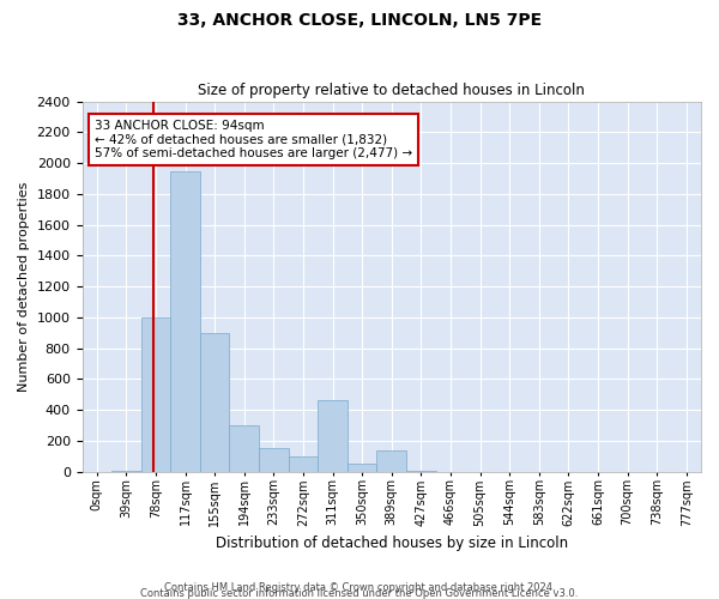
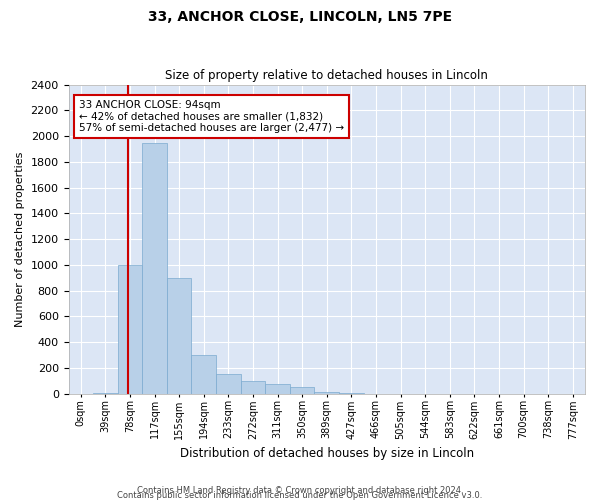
311sqm: 460 -> 80
389sqm: 140 -> 10
